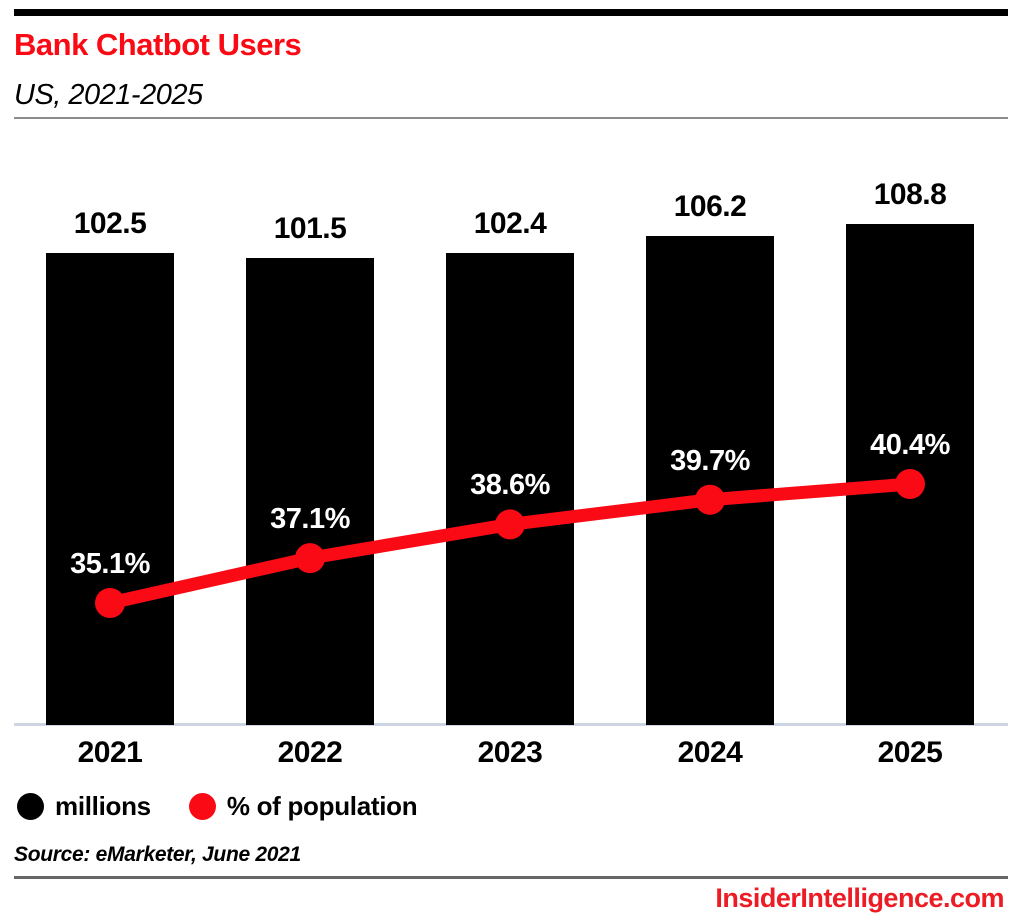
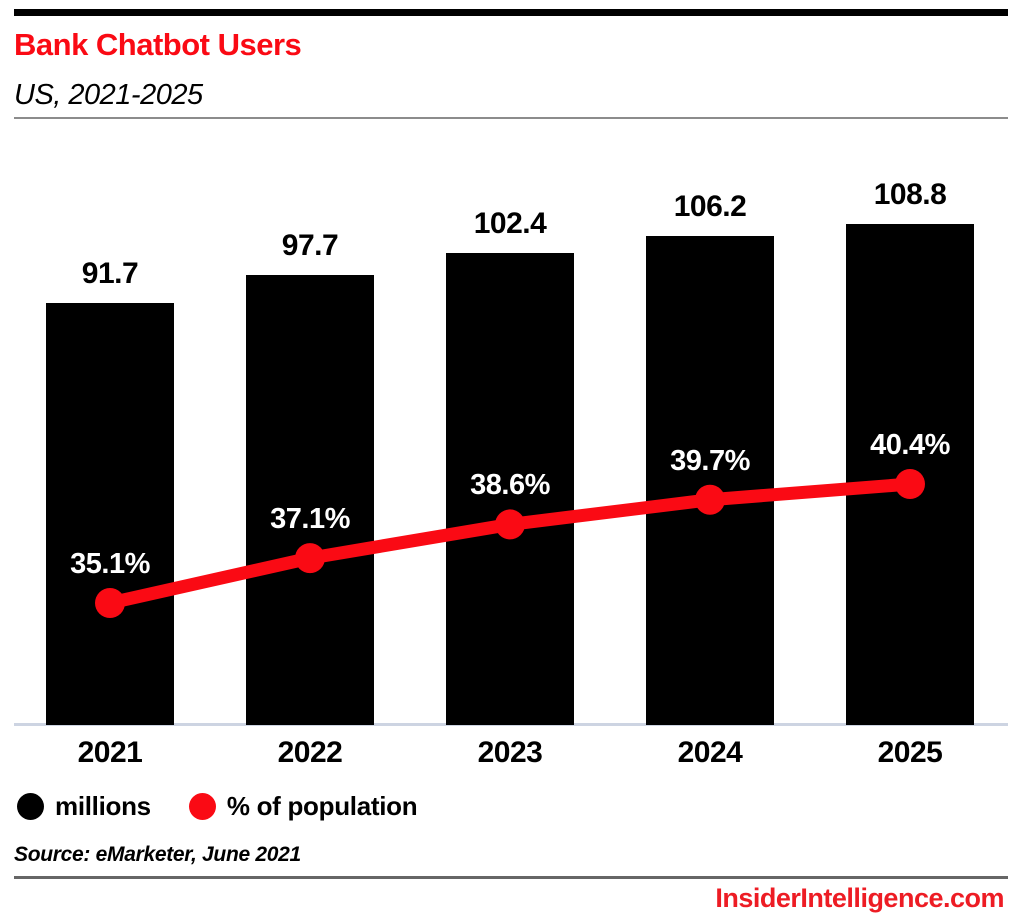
millions/2021: 102.5 -> 91.7
millions/2022: 101.5 -> 97.7
